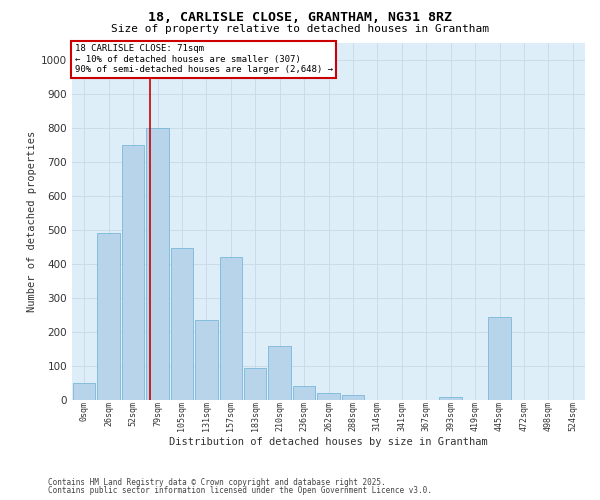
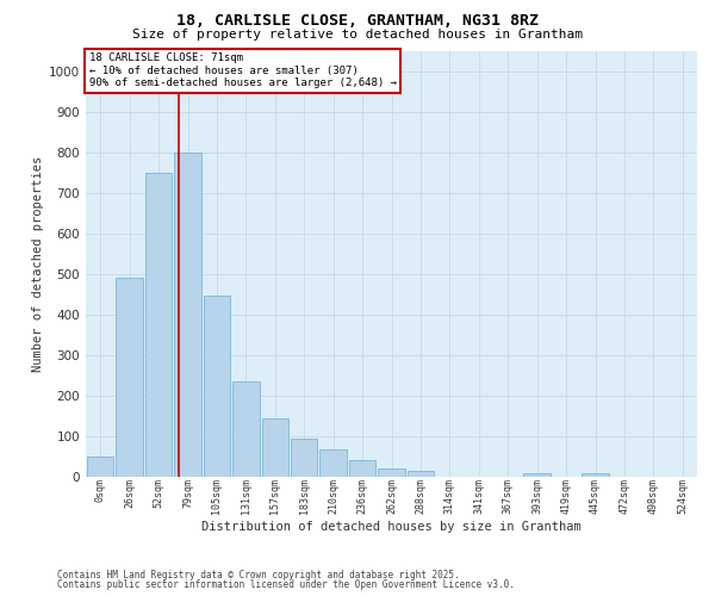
157sqm: 420 -> 145
210sqm: 160 -> 68
445sqm: 245 -> 8
